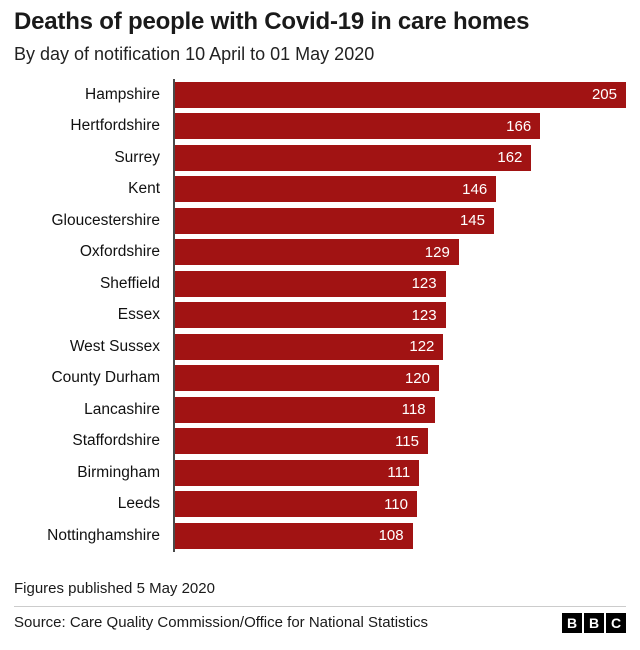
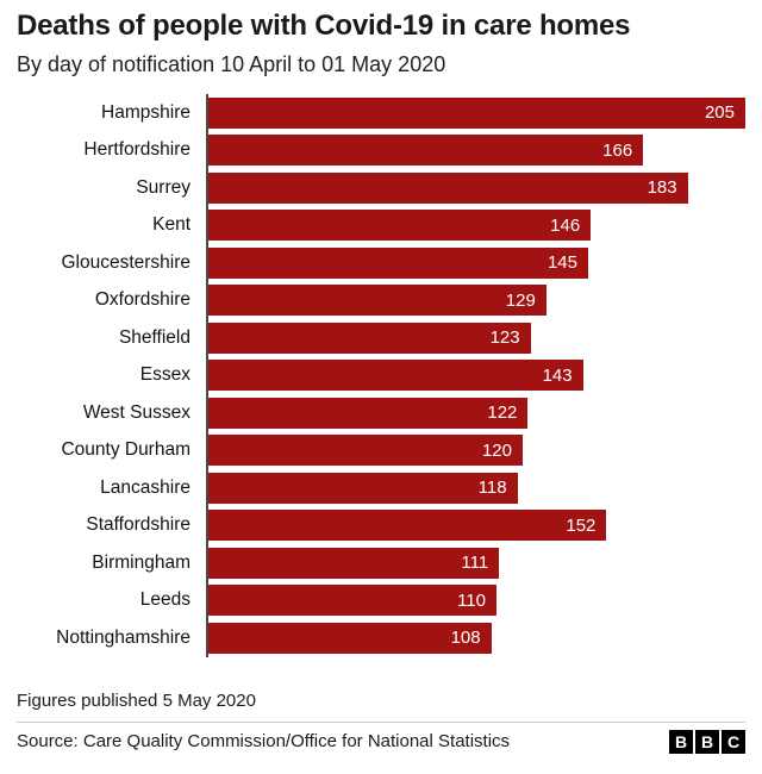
Surrey: 162 -> 183
Essex: 123 -> 143
Staffordshire: 115 -> 152
